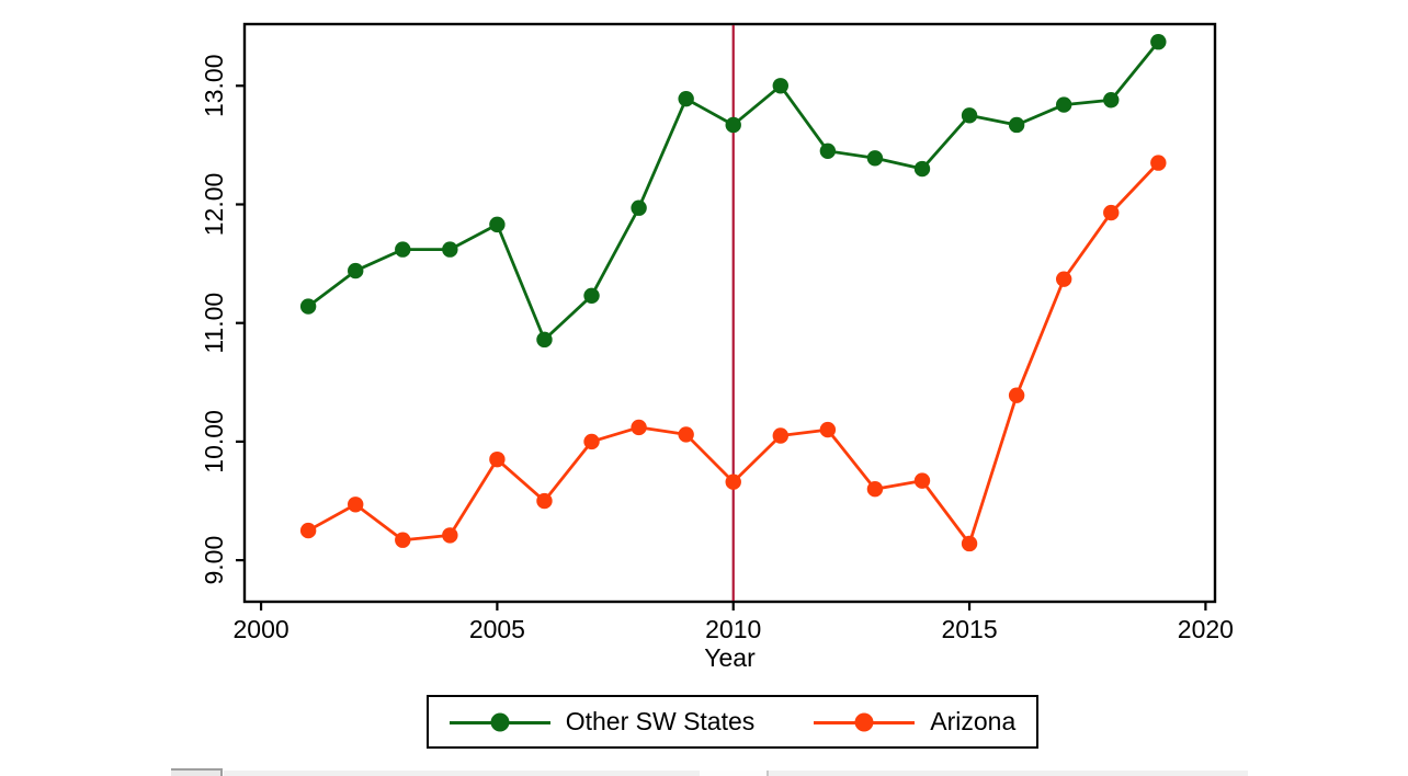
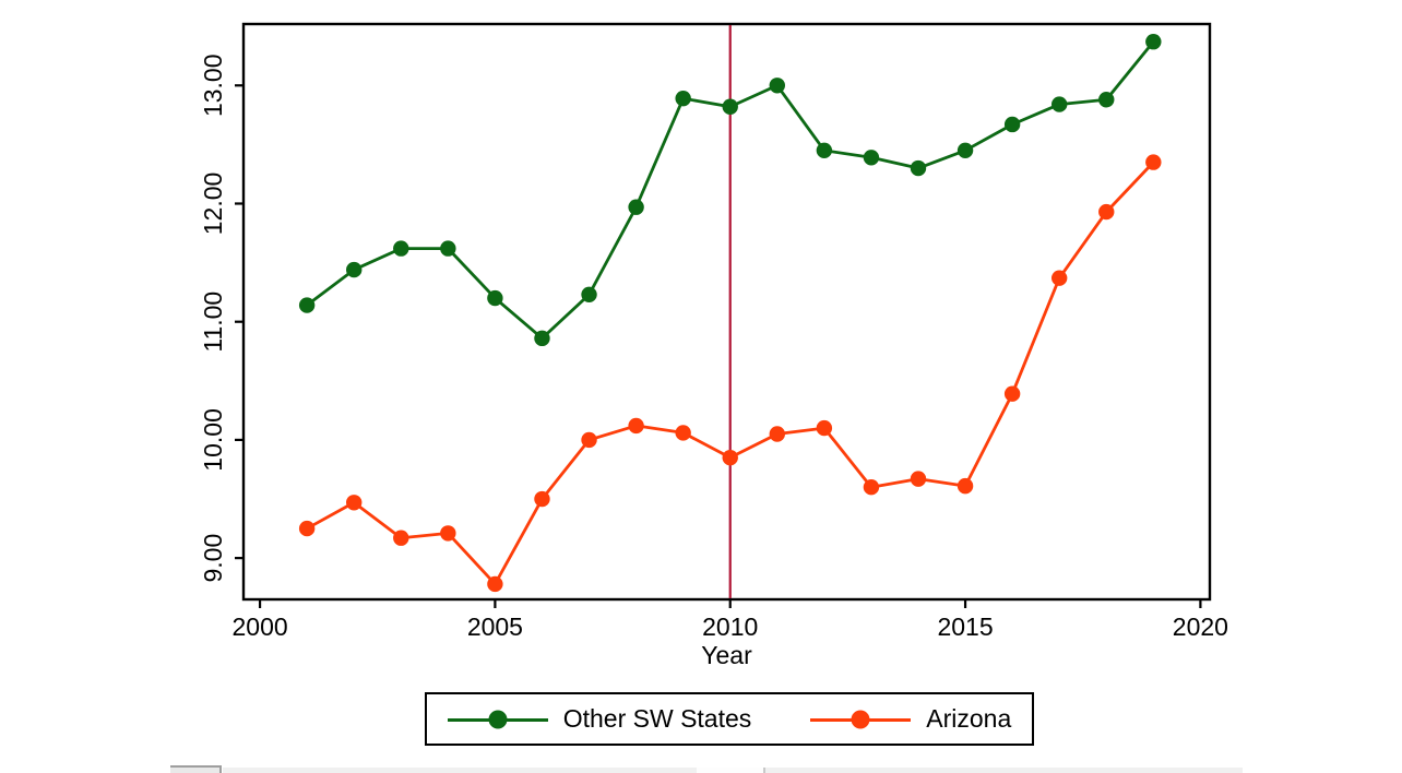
Other SW States/2005: 11.83 -> 11.20
Arizona/2005: 9.85 -> 8.78
Other SW States/2010: 12.67 -> 12.82
Arizona/2010: 9.66 -> 9.85
Other SW States/2015: 12.75 -> 12.45
Arizona/2015: 9.14 -> 9.61
